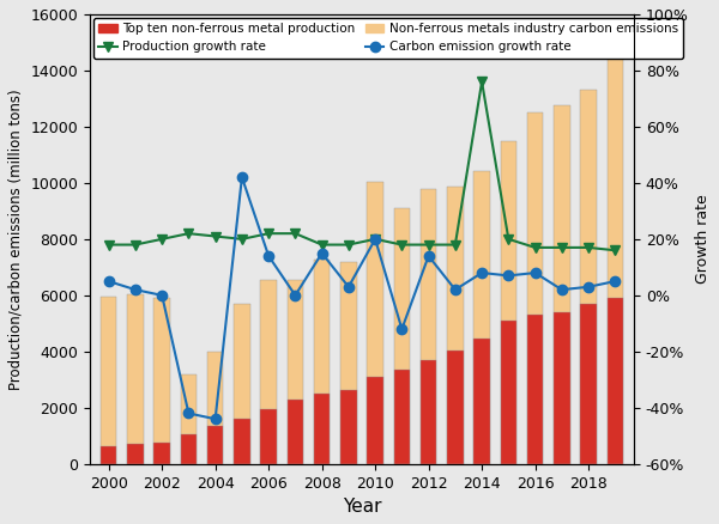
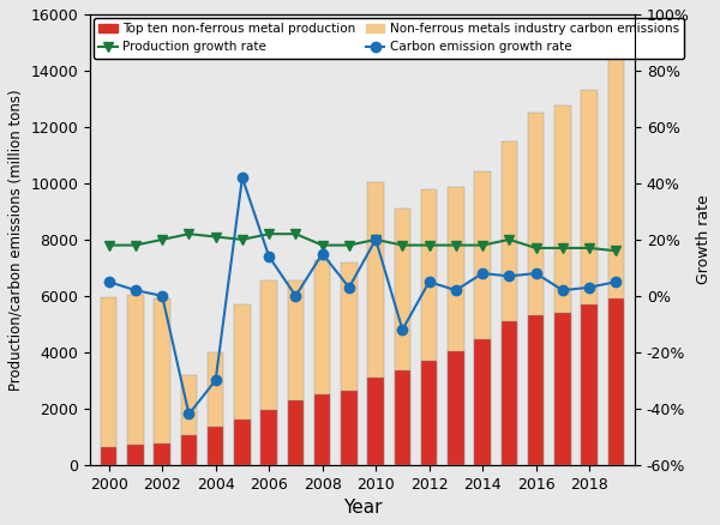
Carbon emission growth rate/2004: -44% -> -30%
Carbon emission growth rate/2012: 14% -> 5%
Production growth rate/2014: 76% -> 18%
